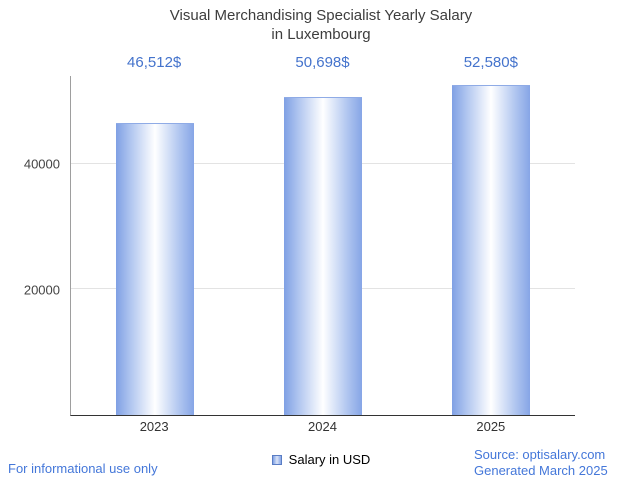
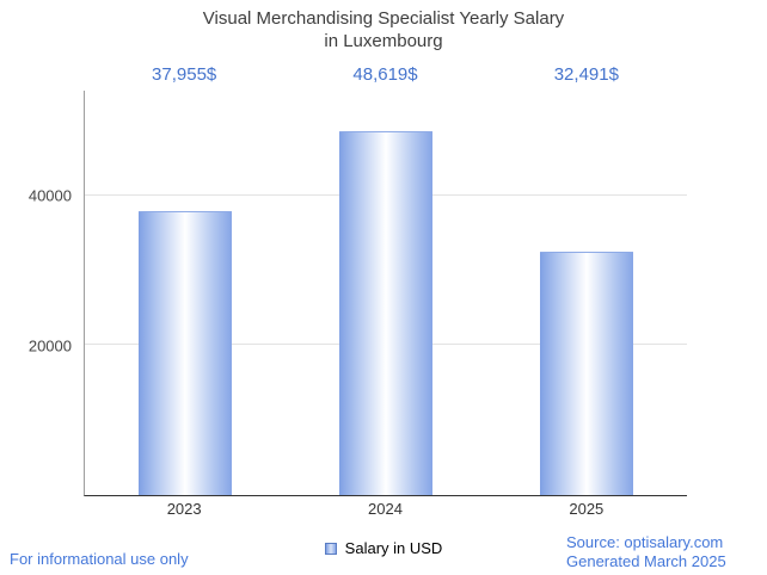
2023: 46,512 -> 37,955
2024: 50,698 -> 48,619
2025: 52,580 -> 32,491
